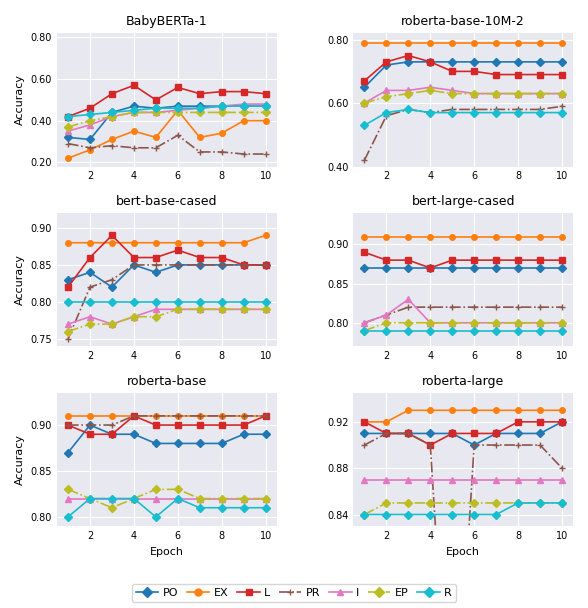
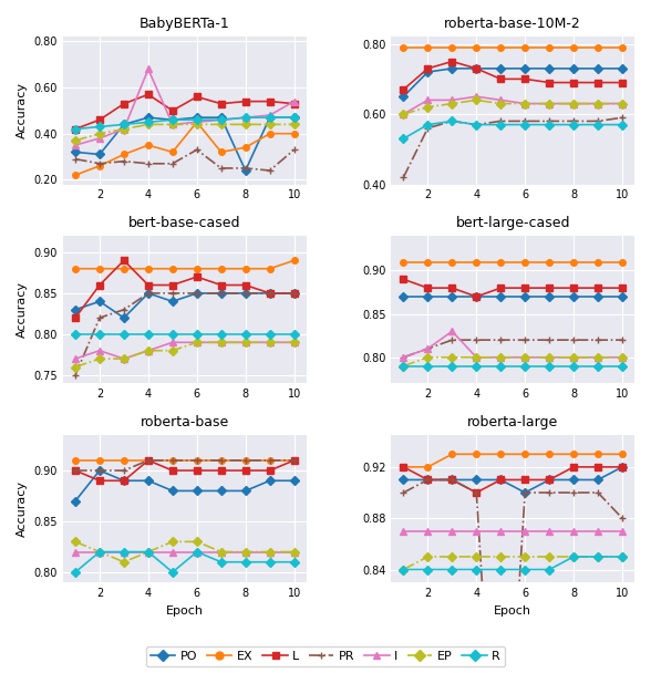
BabyBERTa-1/I/4: 0.44 -> 0.68
BabyBERTa-1/PO/8: 0.47 -> 0.24
BabyBERTa-1/PR/10: 0.24 -> 0.33
BabyBERTa-1/I/10: 0.48 -> 0.54
